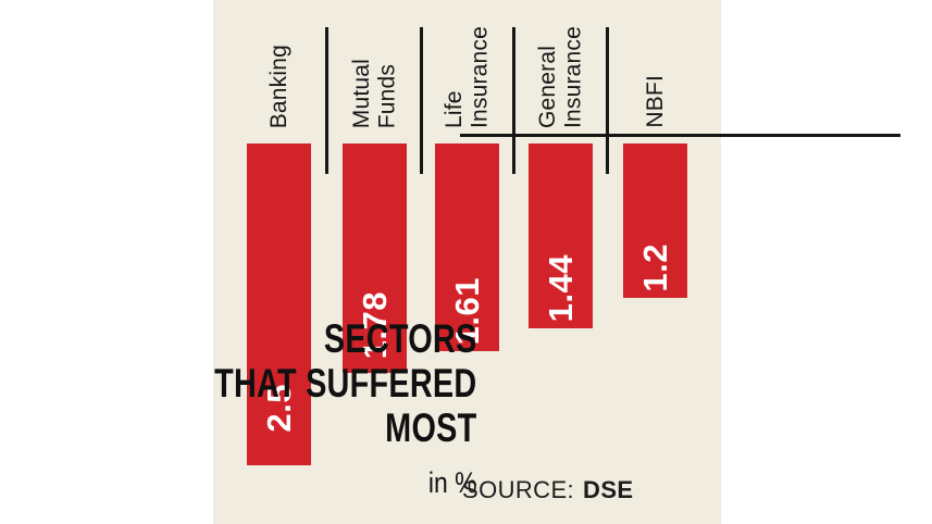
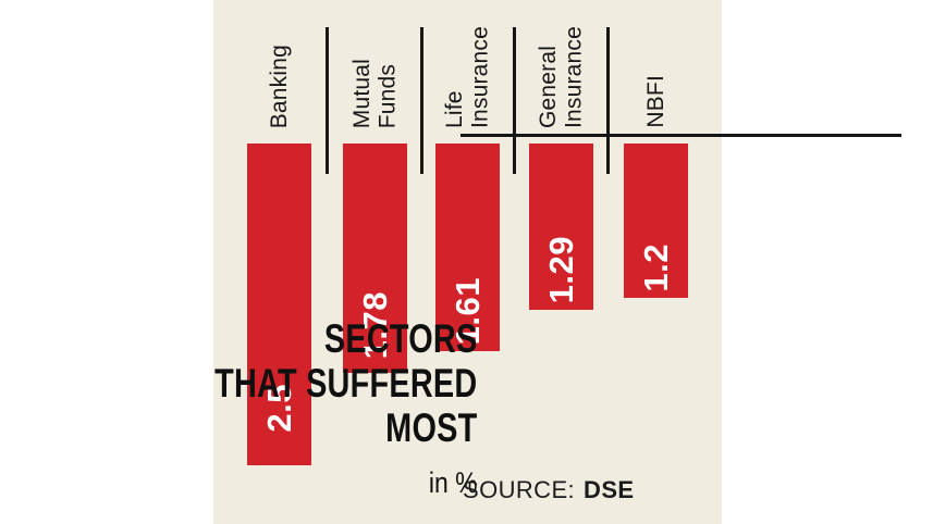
General Insurance: 1.44 -> 1.29
